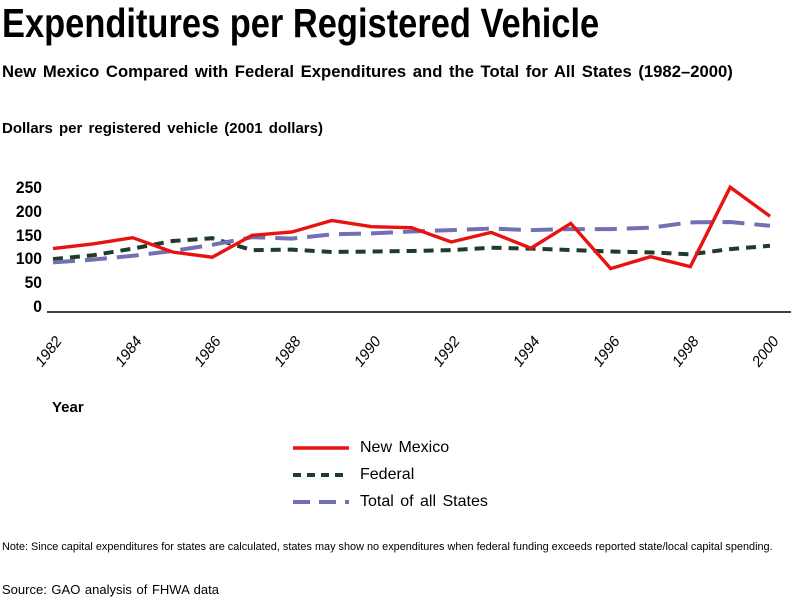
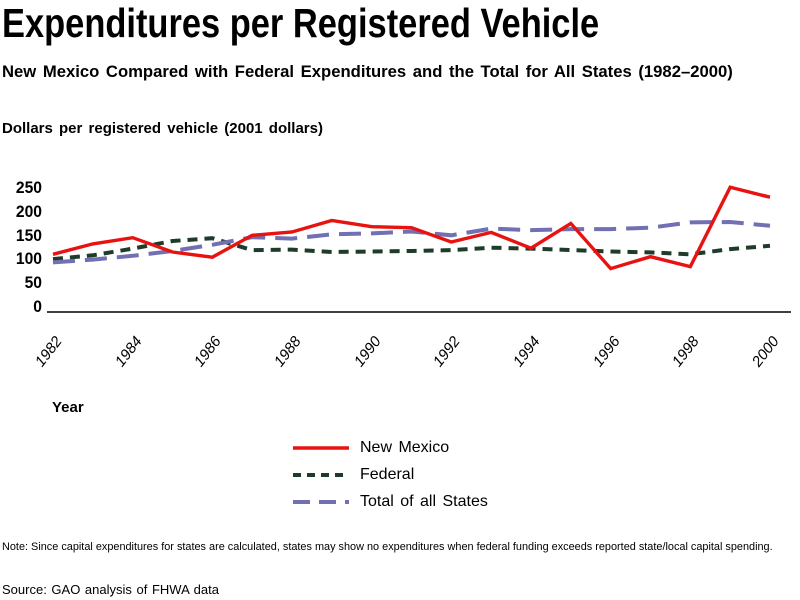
New Mexico/1982: 120 -> 110
Total of all States/1992: 160 -> 150
New Mexico/2000: 190 -> 230
